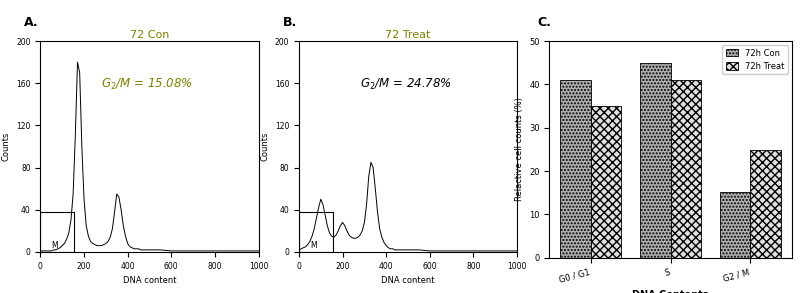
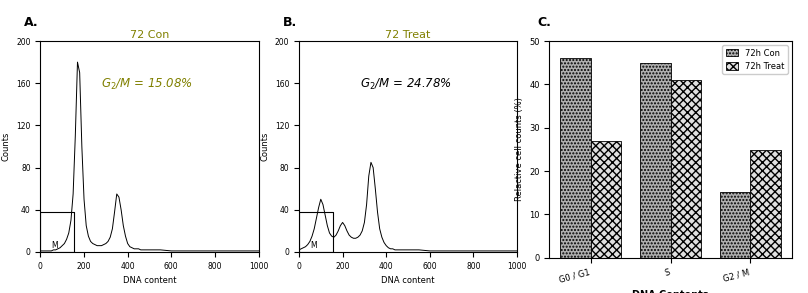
72h Con/G0 / G1: 41.0 -> 46.0
72h Treat/G0 / G1: 35.0 -> 27.0
